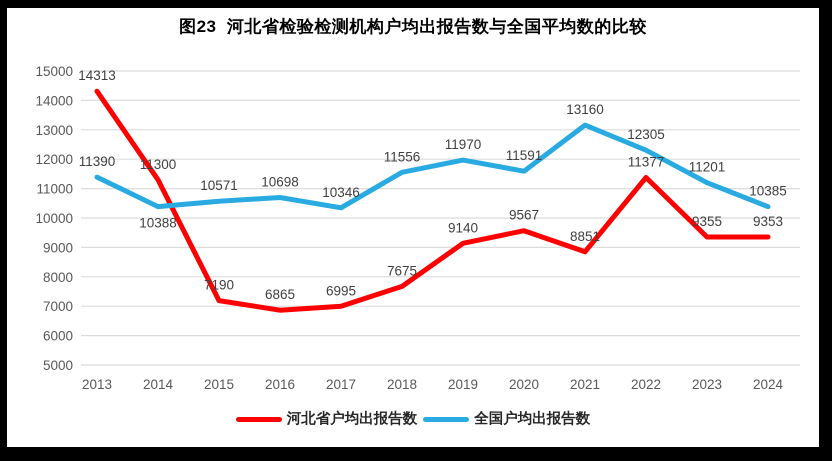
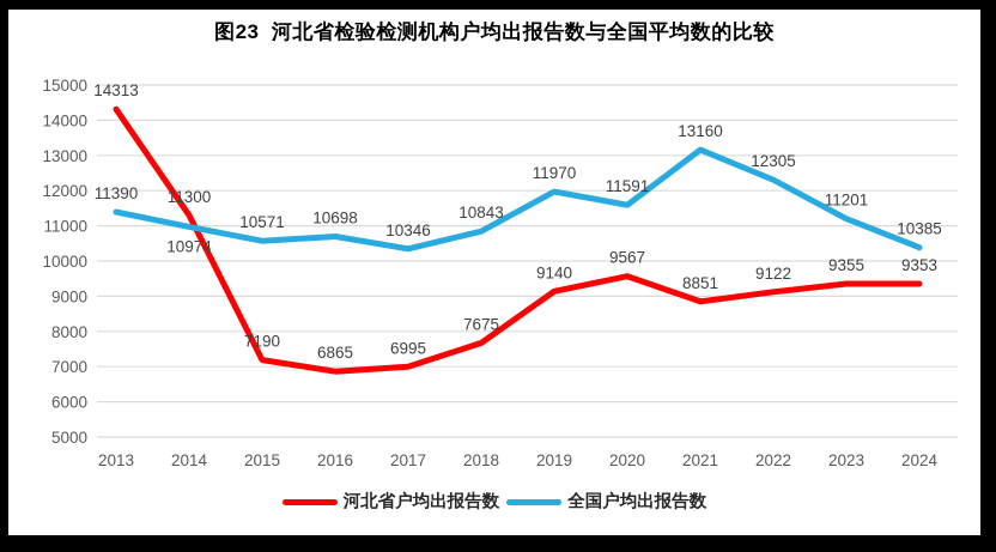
全国户均出报告数/2014: 10388 -> 10974
全国户均出报告数/2018: 11556 -> 10843
河北省户均出报告数/2022: 11377 -> 9122
